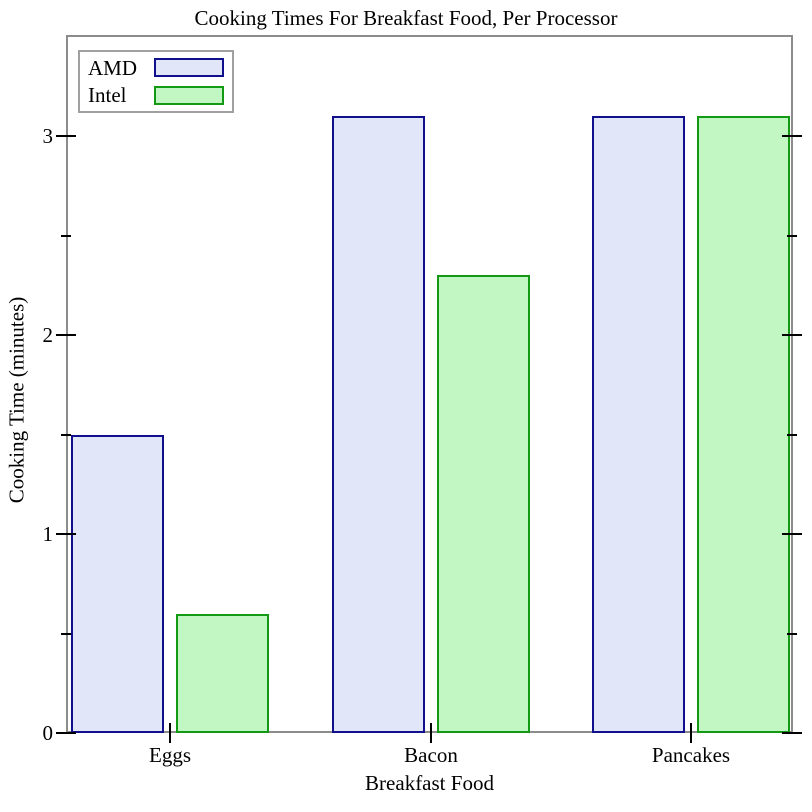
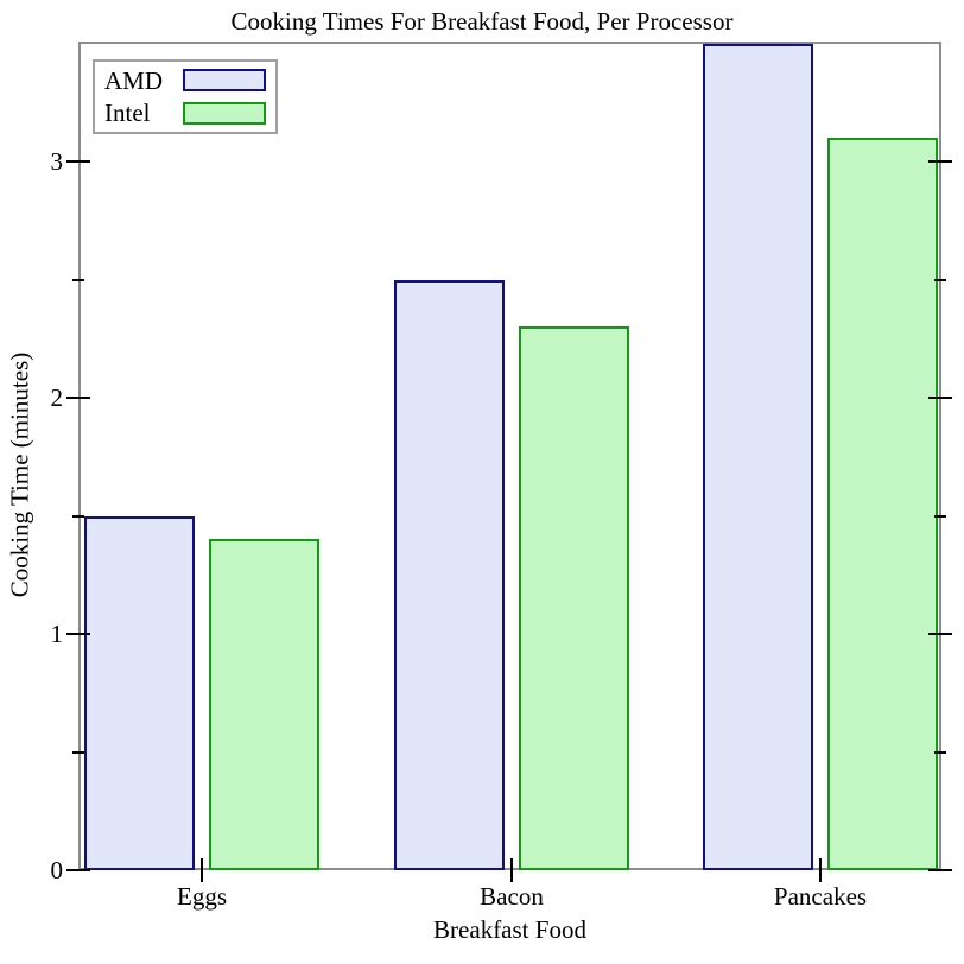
Intel/Eggs: 0.6 -> 1.4
AMD/Bacon: 3.1 -> 2.5
AMD/Pancakes: 3.1 -> 3.5
